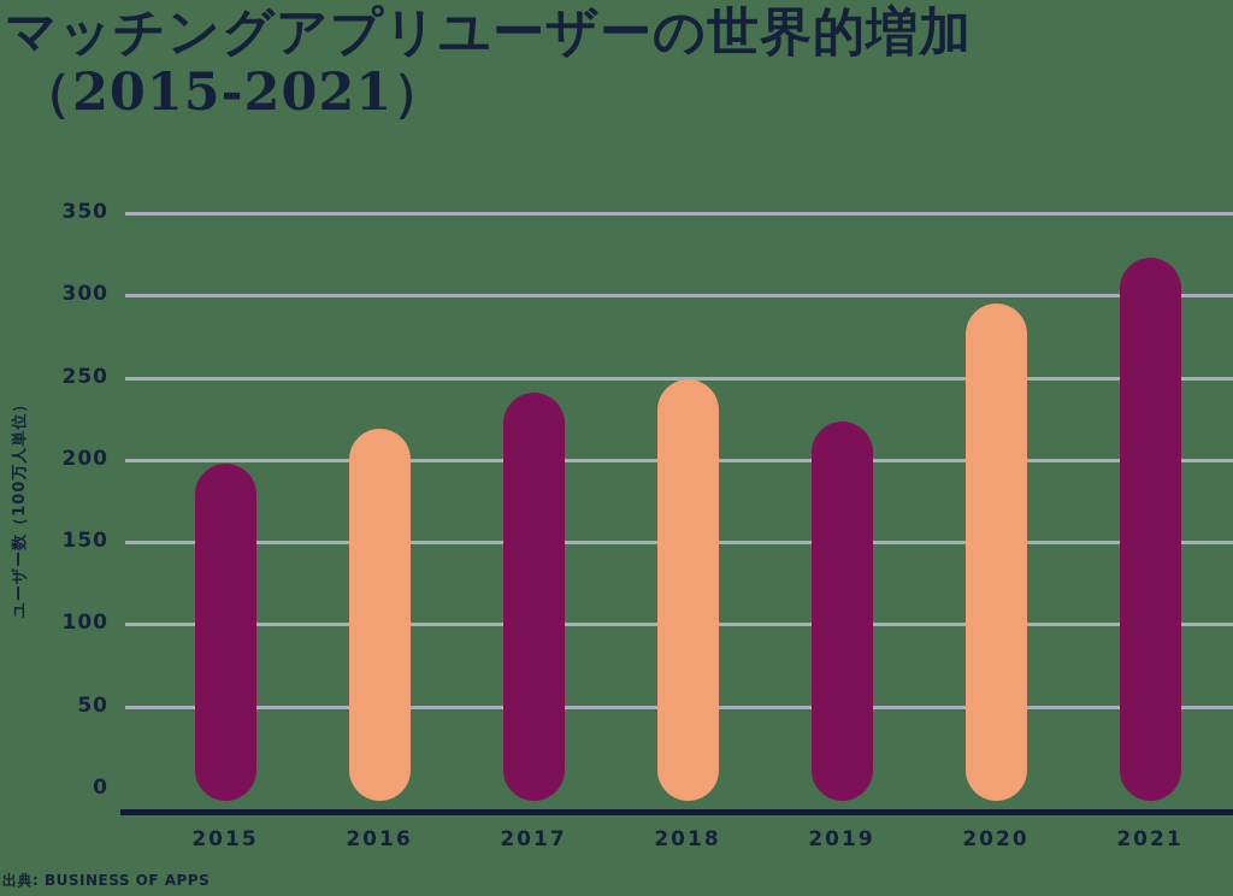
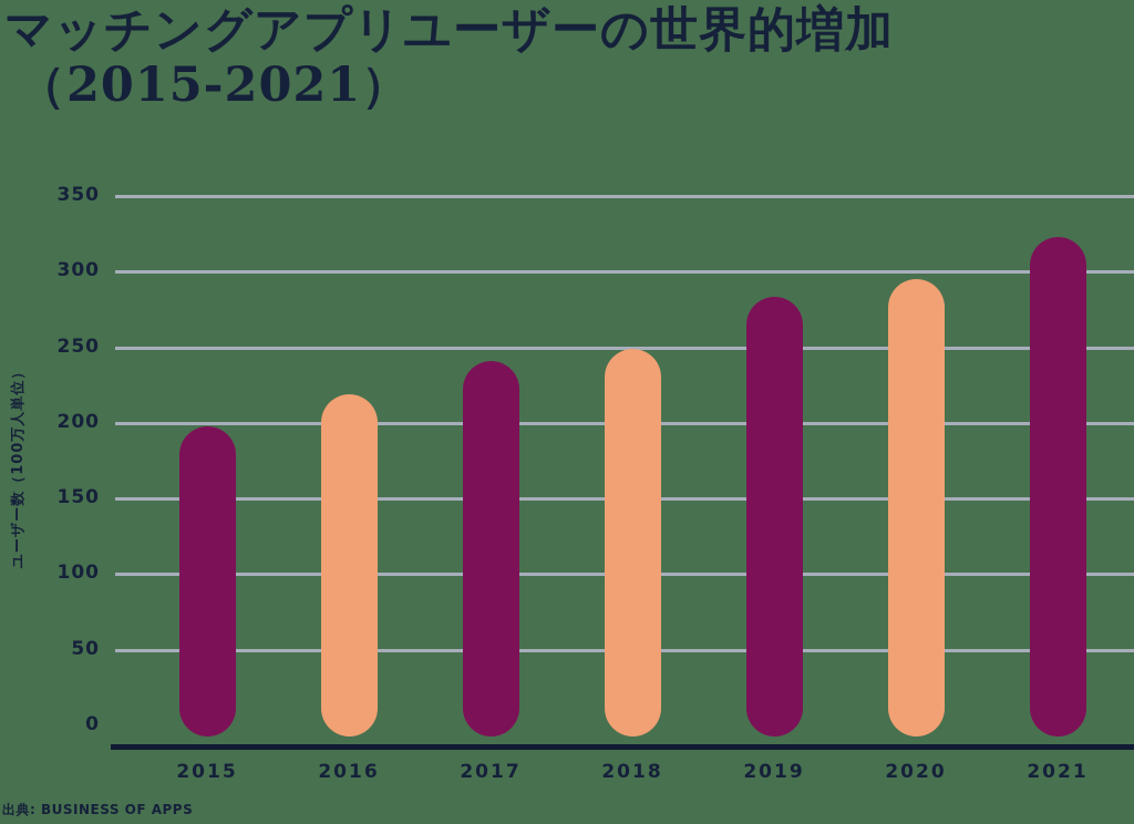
2019: 223 -> 283
